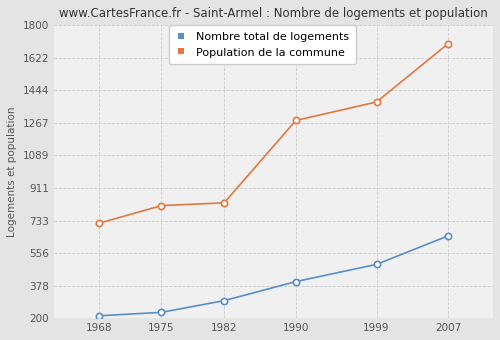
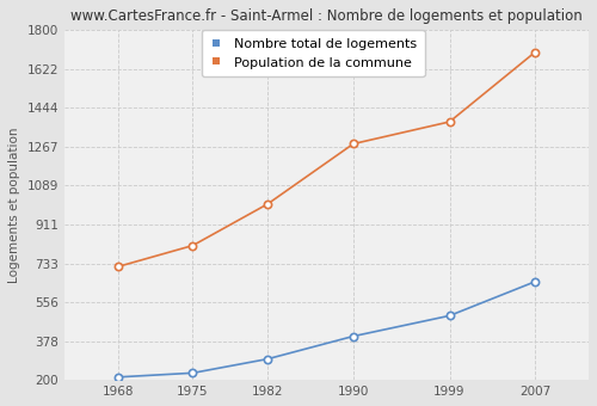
Population de la commune/1982: 830 -> 1000
